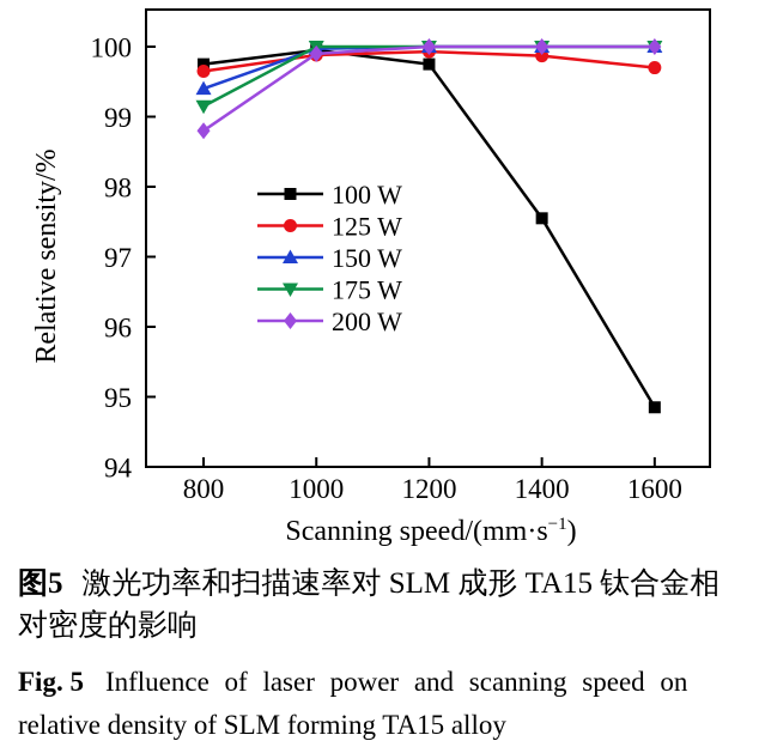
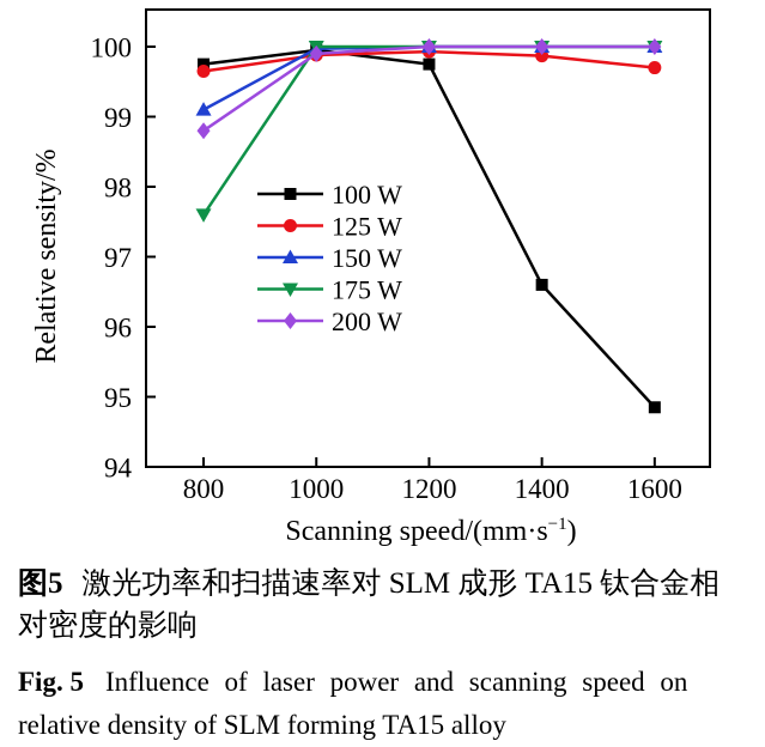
150 W/800: 99.4 -> 99.1
175 W/800: 99.2 -> 97.6
100 W/1400: 97.5 -> 96.6
